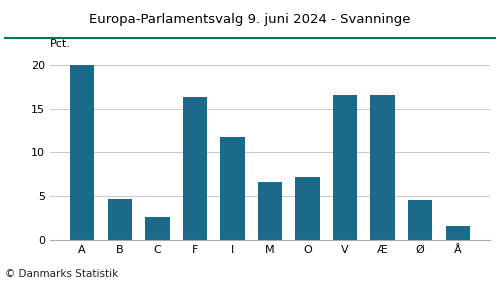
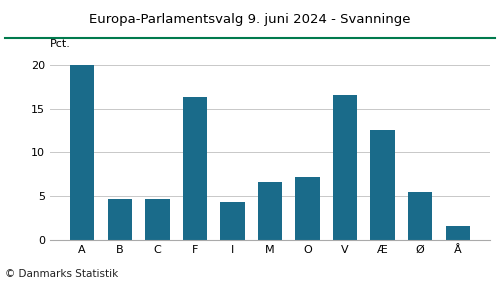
C: 2.6 -> 4.7
I: 11.8 -> 4.3
Æ: 16.6 -> 12.6
Ø: 4.6 -> 5.5
